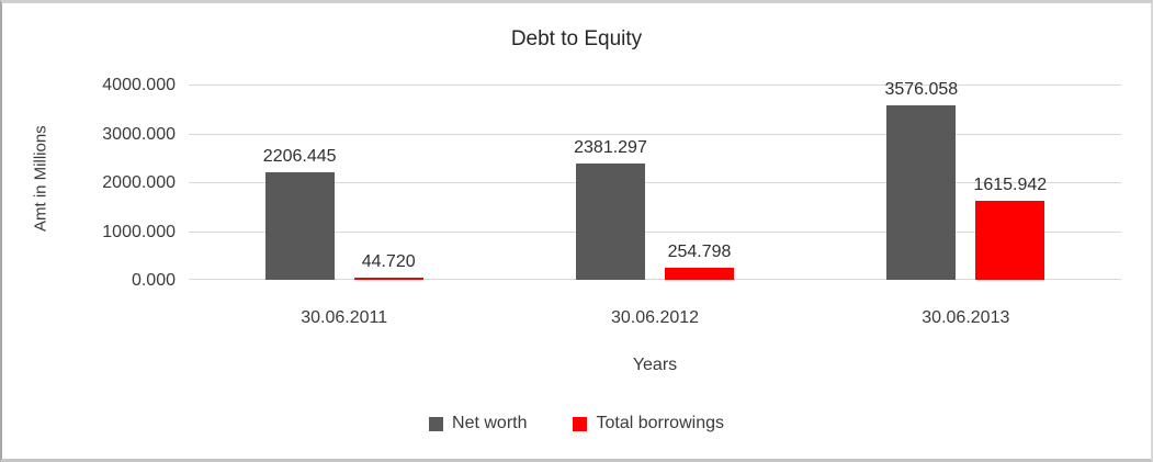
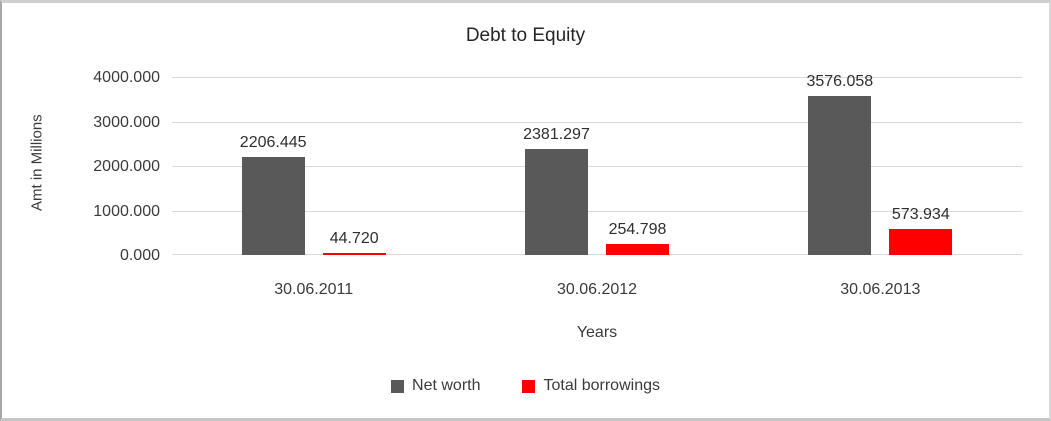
Total borrowings/30.06.2013: 1615.942 -> 573.934
